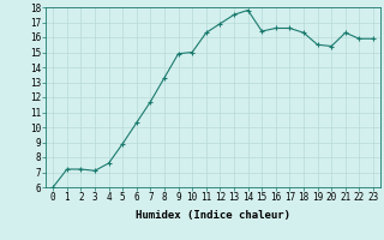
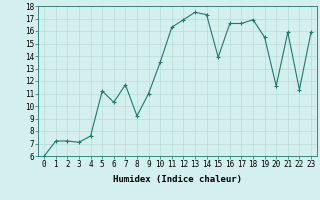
5: 8.9 -> 11.2
8: 13.3 -> 9.2
9: 14.9 -> 11.0
10: 15.0 -> 13.5
14: 17.8 -> 17.3
15: 16.4 -> 13.9
18: 16.3 -> 16.9
20: 15.4 -> 11.6
21: 16.3 -> 15.9
22: 15.9 -> 11.3
